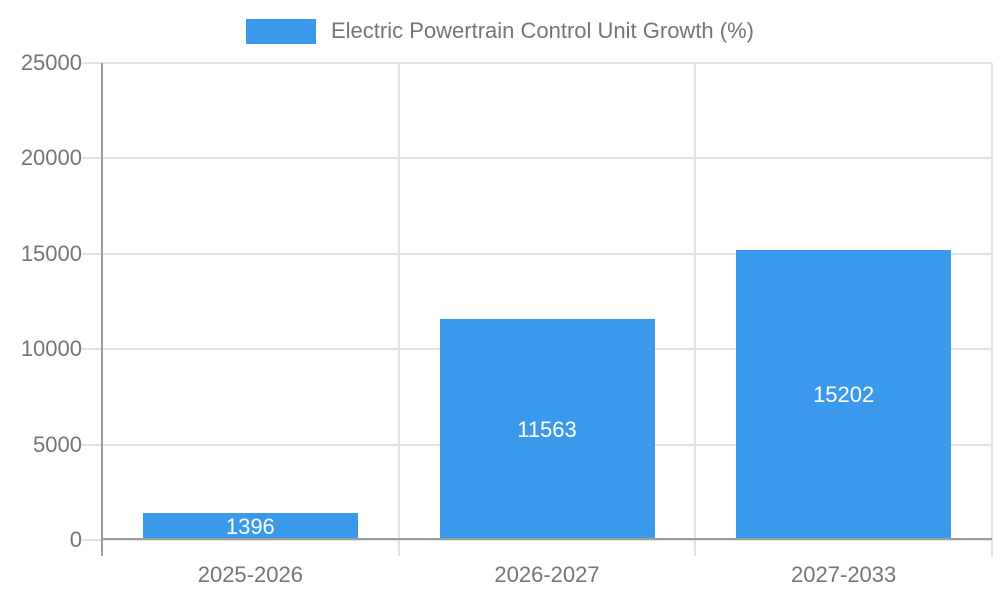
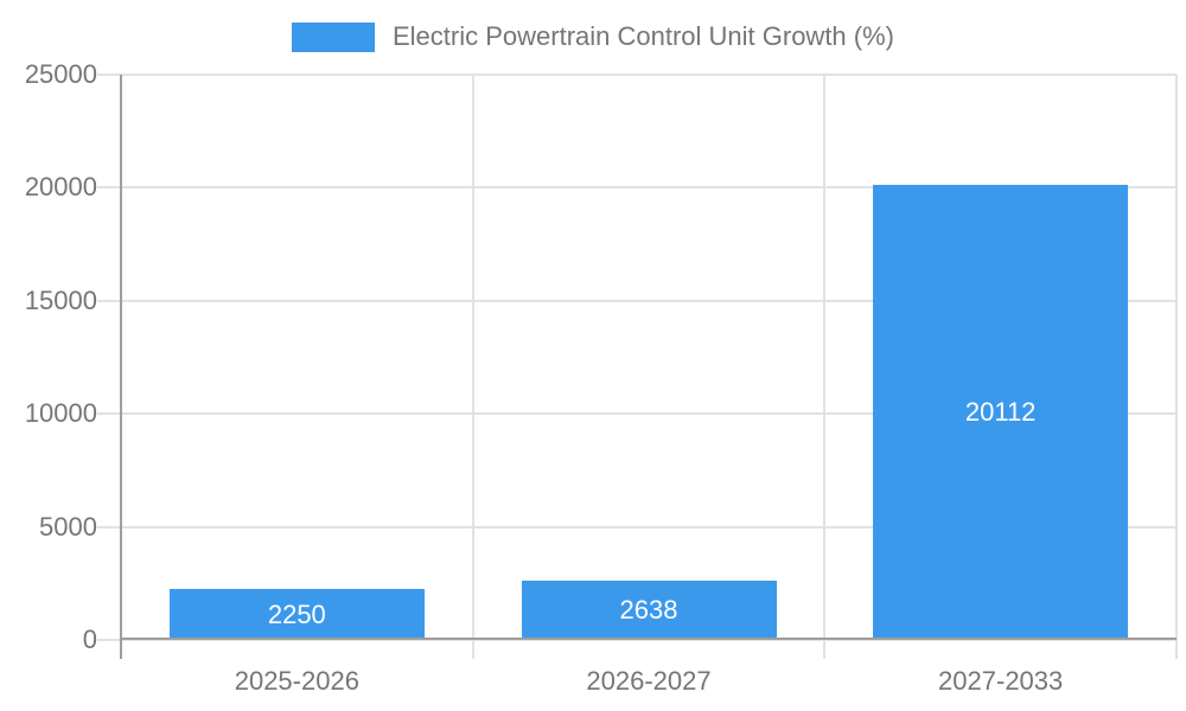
2025-2026: 1396 -> 2250
2026-2027: 11563 -> 2638
2027-2033: 15202 -> 20112
